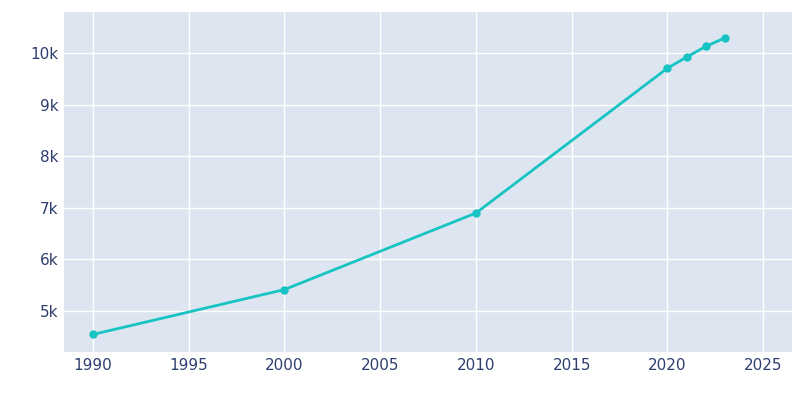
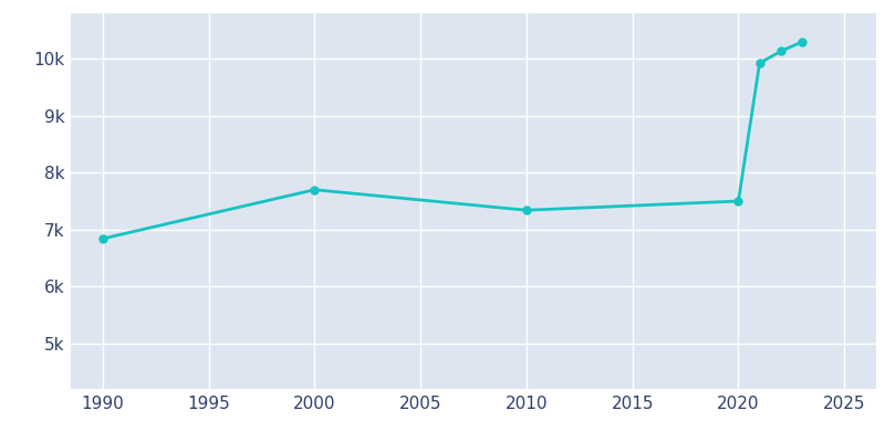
1990: 4.54k -> 6.84k
2000: 5.41k -> 7.70k
2010: 6.90k -> 7.34k
2020: 9.71k -> 7.50k
